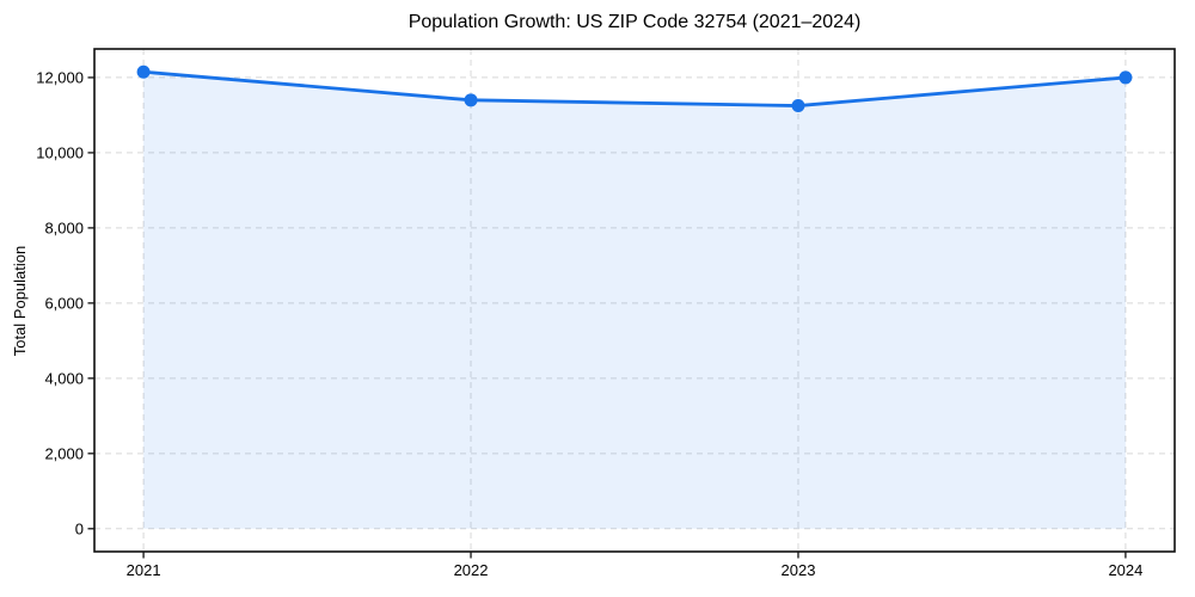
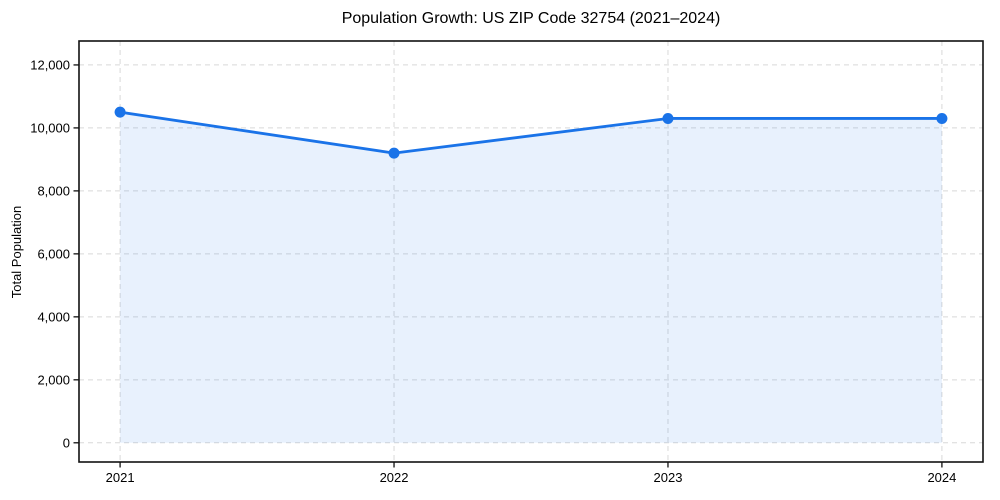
2021: 12200 -> 10500
2022: 11400 -> 9200
2023: 11200 -> 10300
2024: 12000 -> 10300
